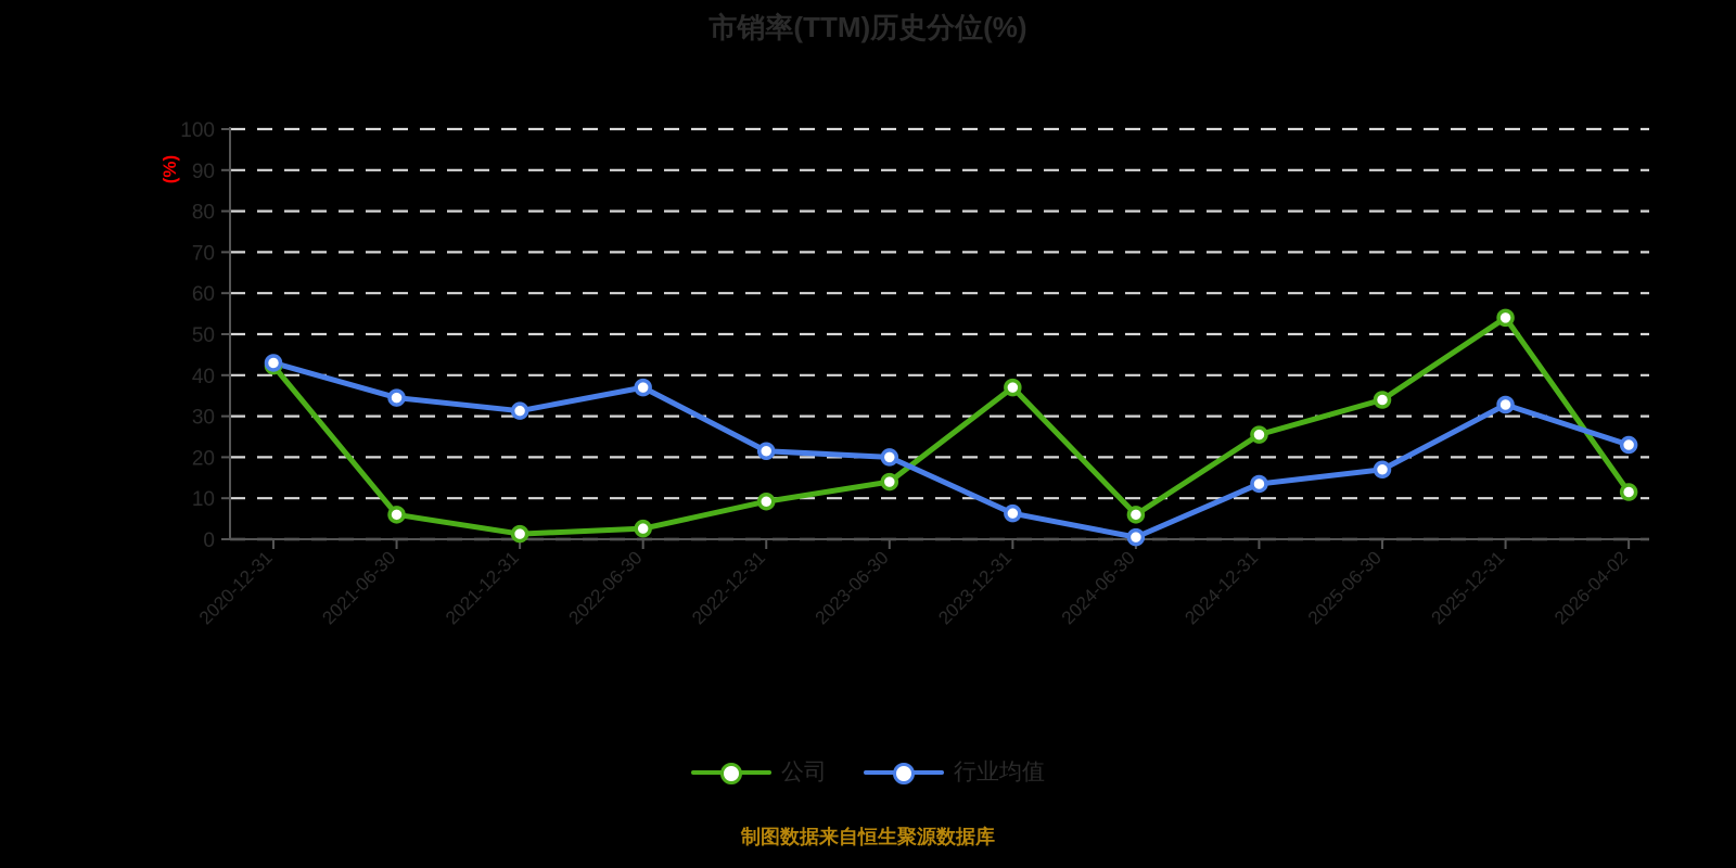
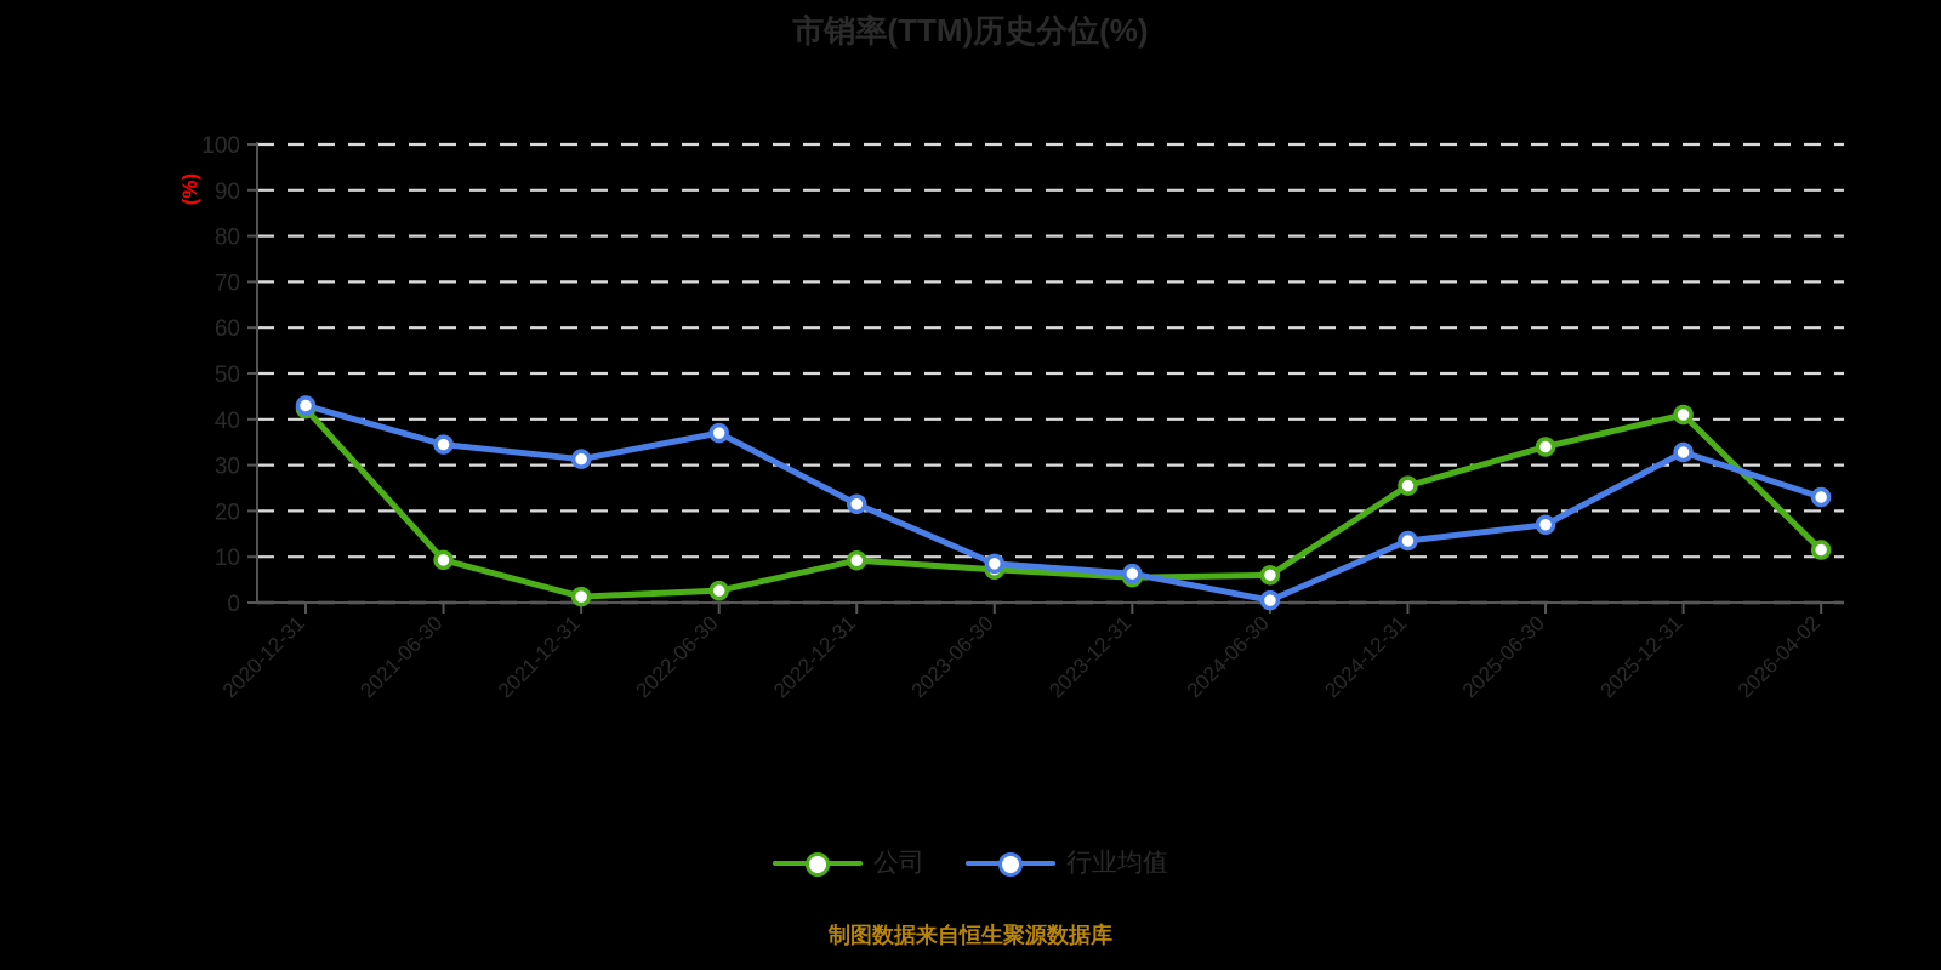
公司/2021-06-30: 6 -> 9
公司/2023-06-30: 14 -> 7
行业均值/2023-06-30: 20 -> 8
公司/2023-12-31: 37 -> 6
公司/2025-12-31: 54 -> 41
